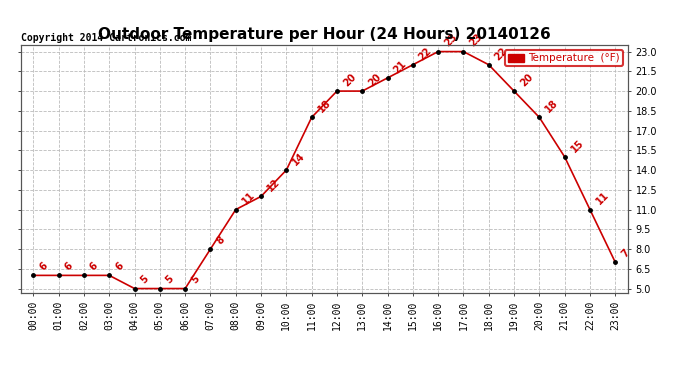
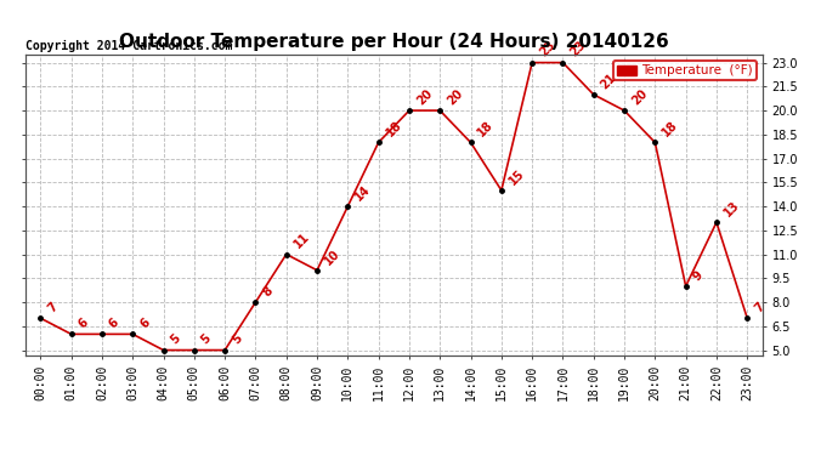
00:00: 6 -> 7
09:00: 12 -> 10
14:00: 21 -> 18
15:00: 22 -> 15
18:00: 22 -> 21
21:00: 15 -> 9
22:00: 11 -> 13
